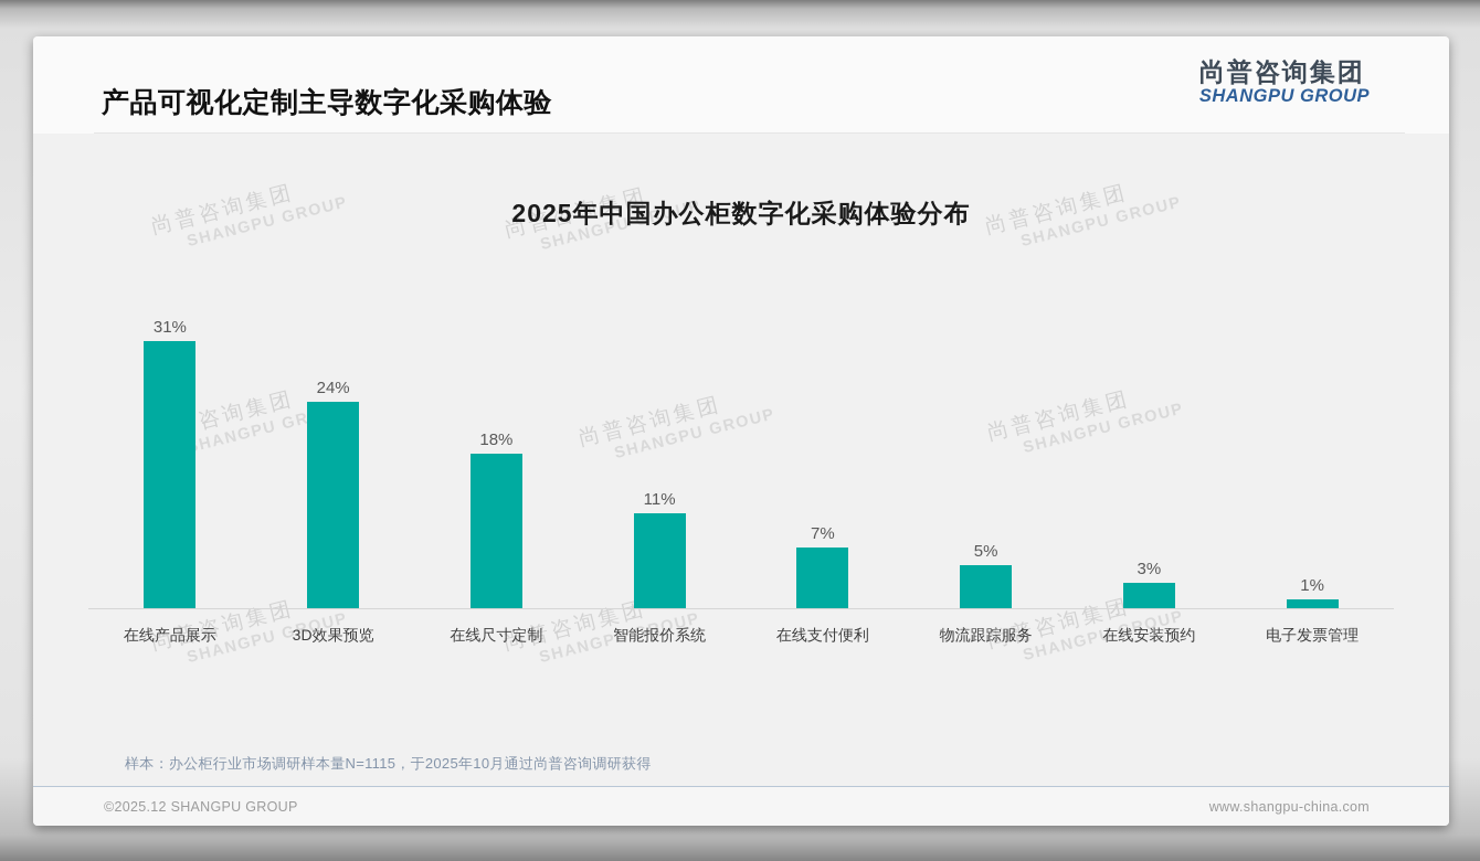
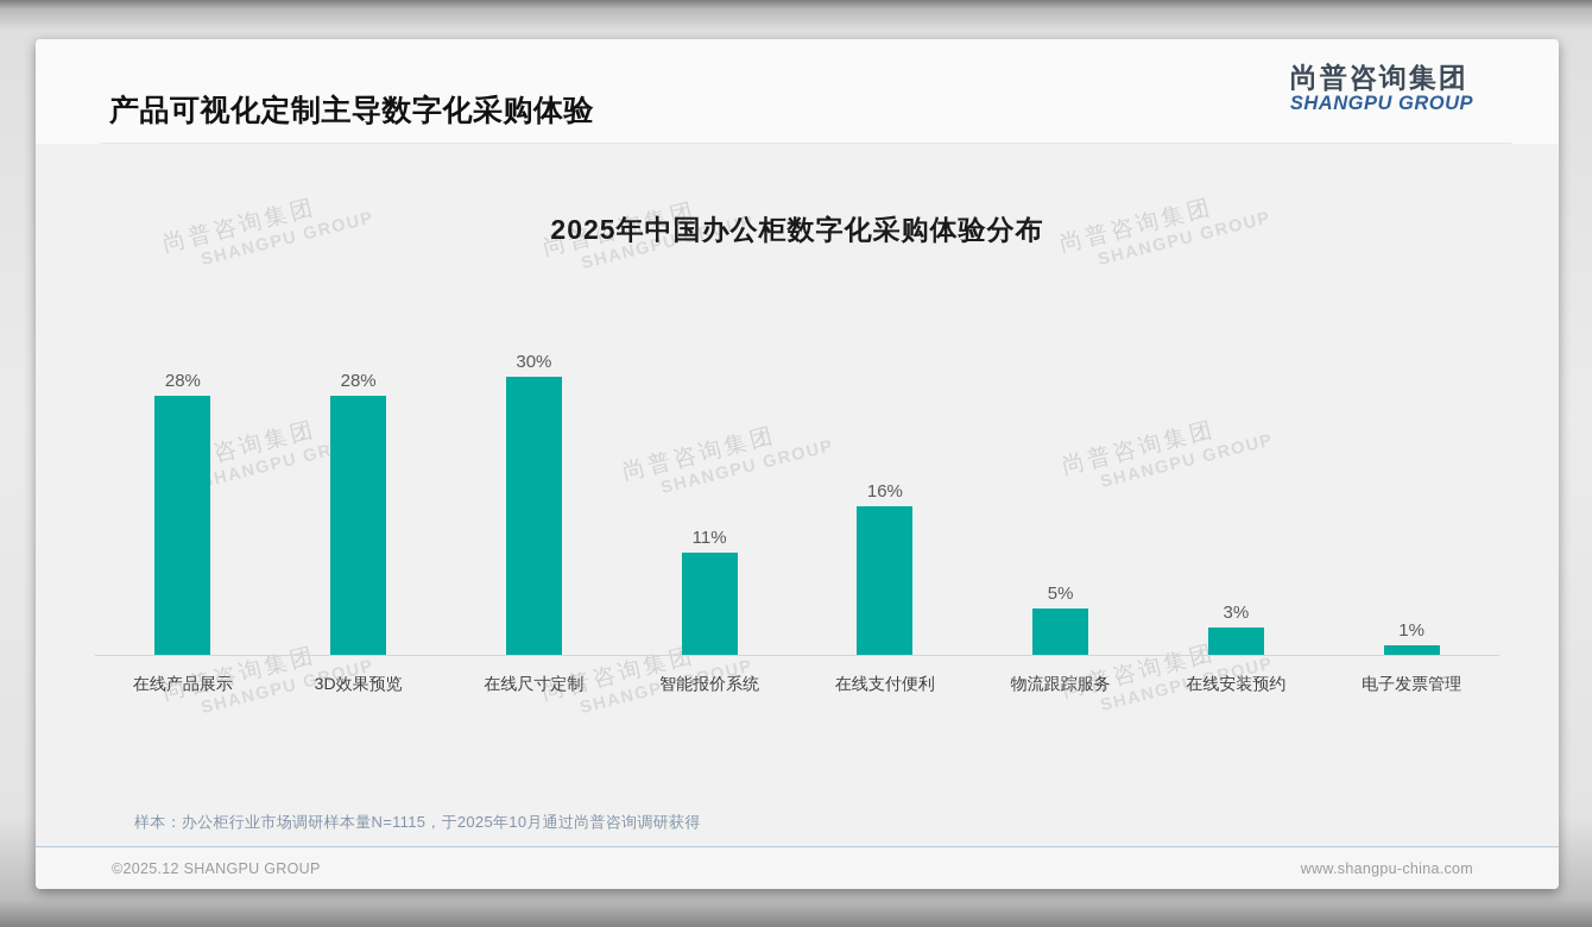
在线产品展示: 31% -> 28%
3D效果预览: 24% -> 28%
在线尺寸定制: 18% -> 30%
在线支付便利: 7% -> 16%
